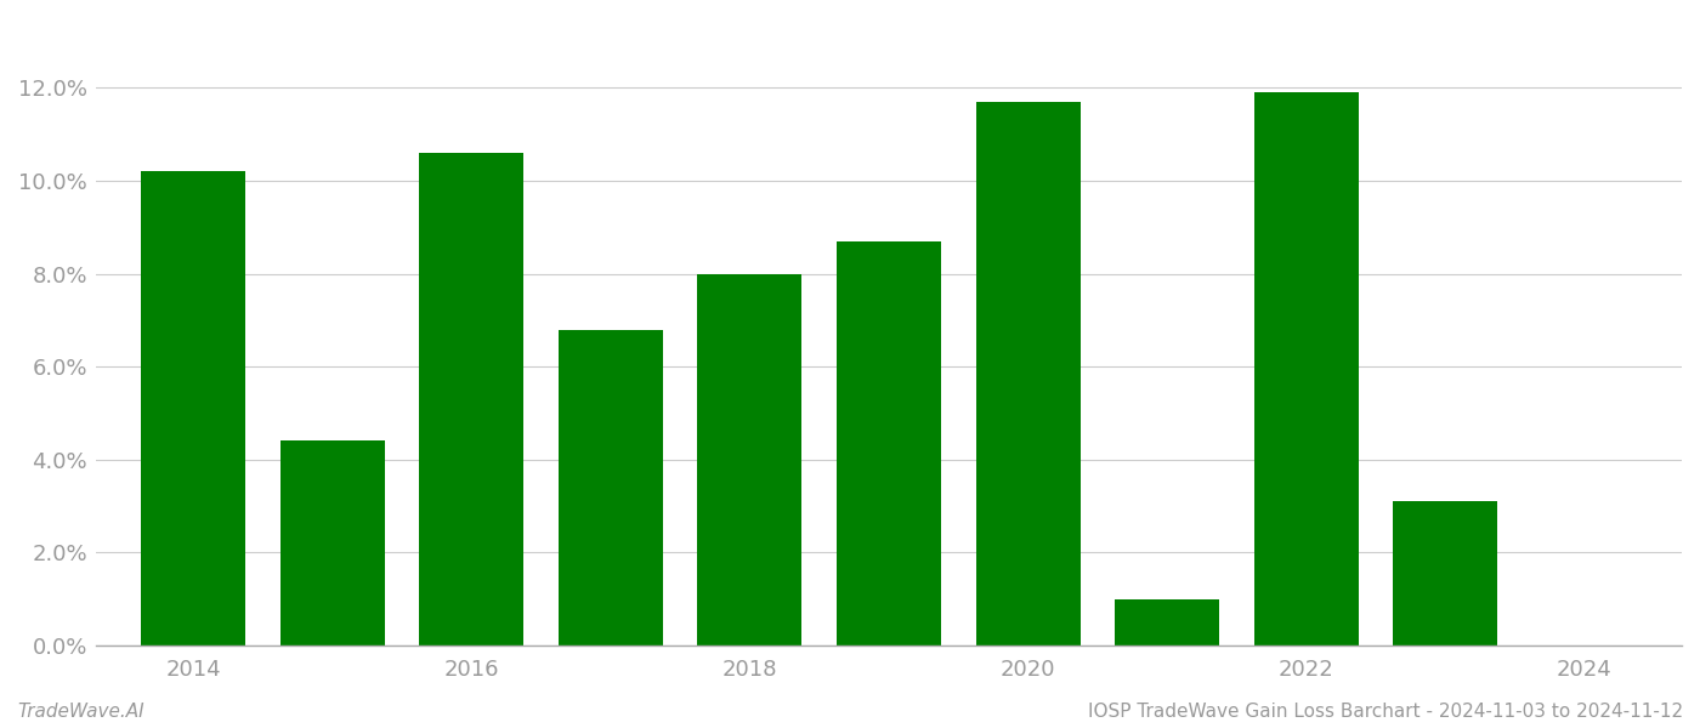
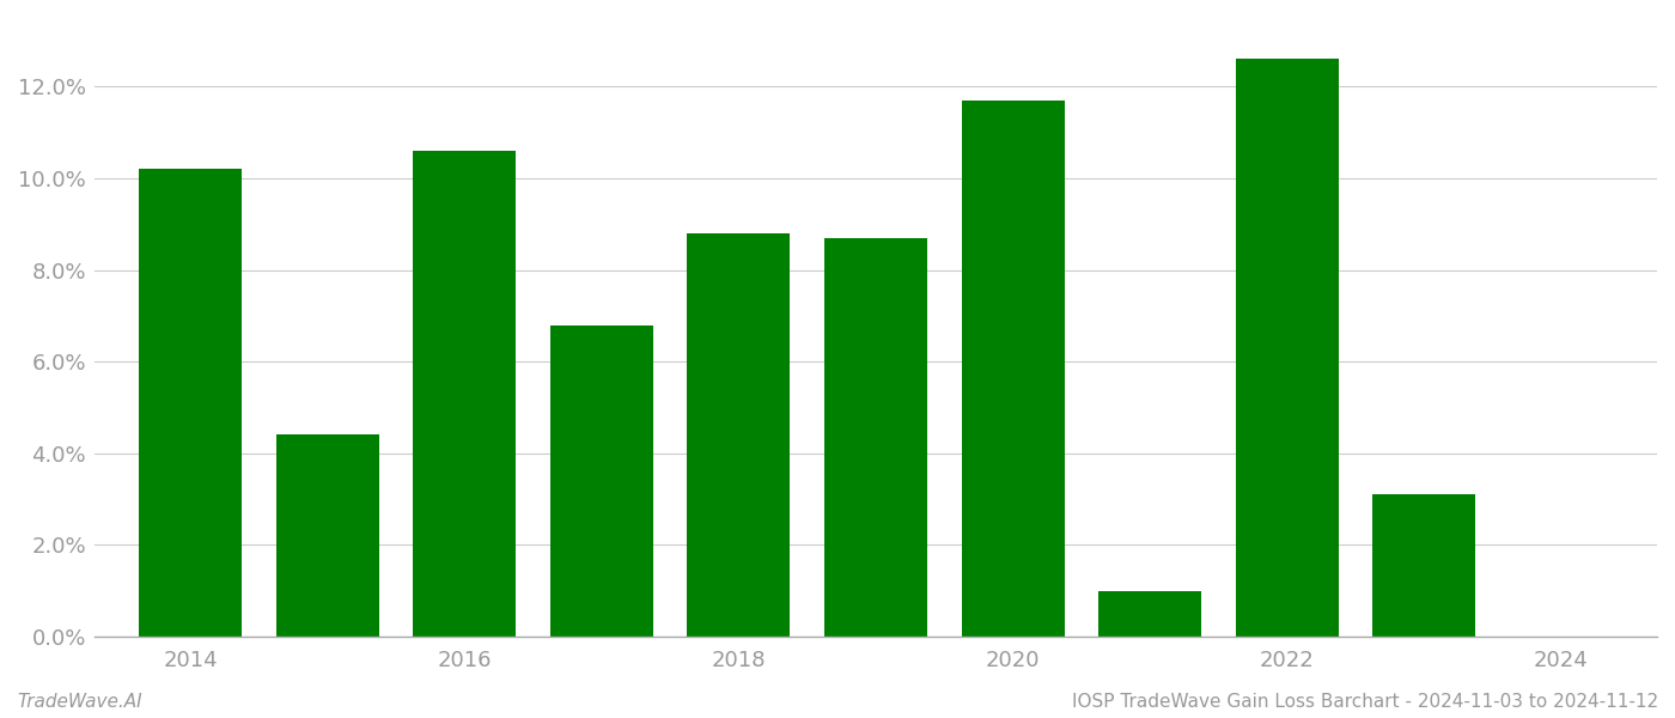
2018: 8.00% -> 8.80%
2022: 11.90% -> 12.60%
